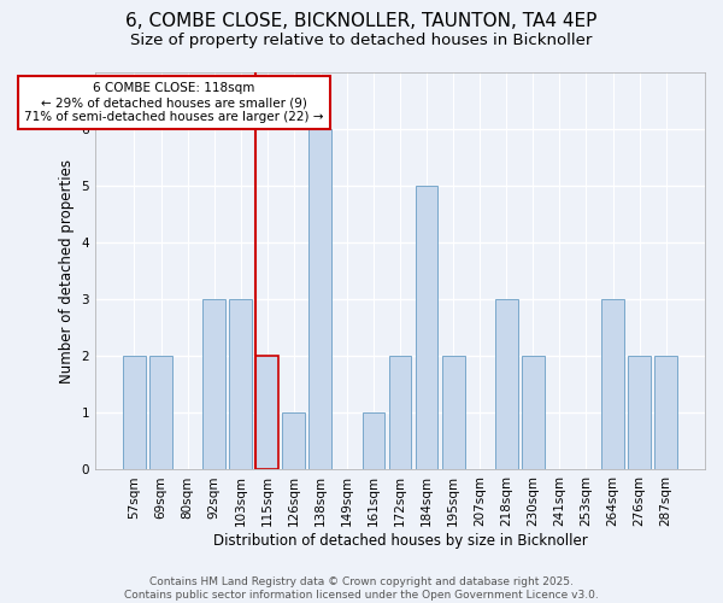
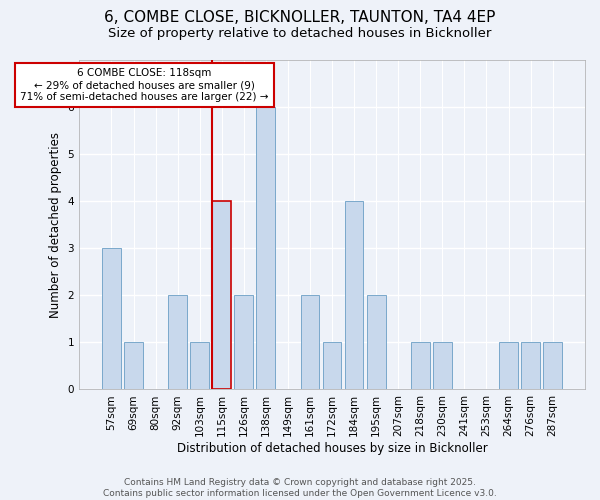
57sqm: 2 -> 3
69sqm: 2 -> 1
92sqm: 3 -> 2
103sqm: 3 -> 1
115sqm: 2 -> 4
126sqm: 1 -> 2
161sqm: 1 -> 2
172sqm: 2 -> 1
184sqm: 5 -> 4
218sqm: 3 -> 1
230sqm: 2 -> 1
264sqm: 3 -> 1
276sqm: 2 -> 1
287sqm: 2 -> 1
